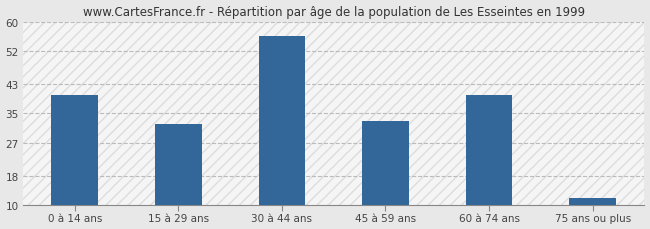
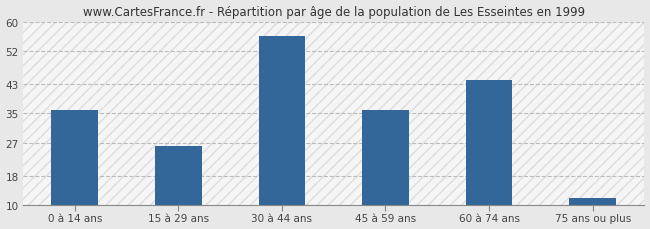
0 à 14 ans: 40 -> 36
15 à 29 ans: 32 -> 26
45 à 59 ans: 33 -> 36
60 à 74 ans: 40 -> 44
